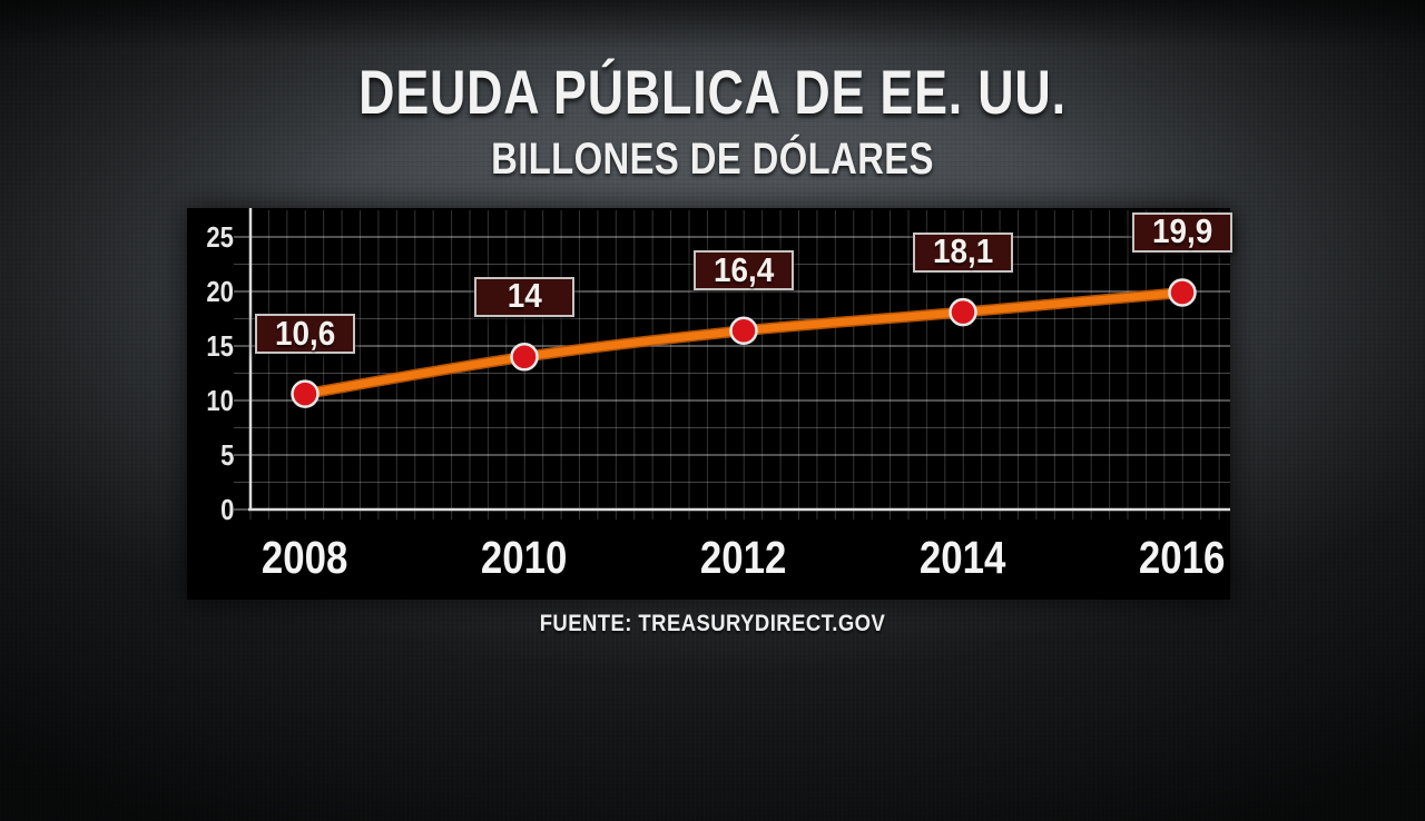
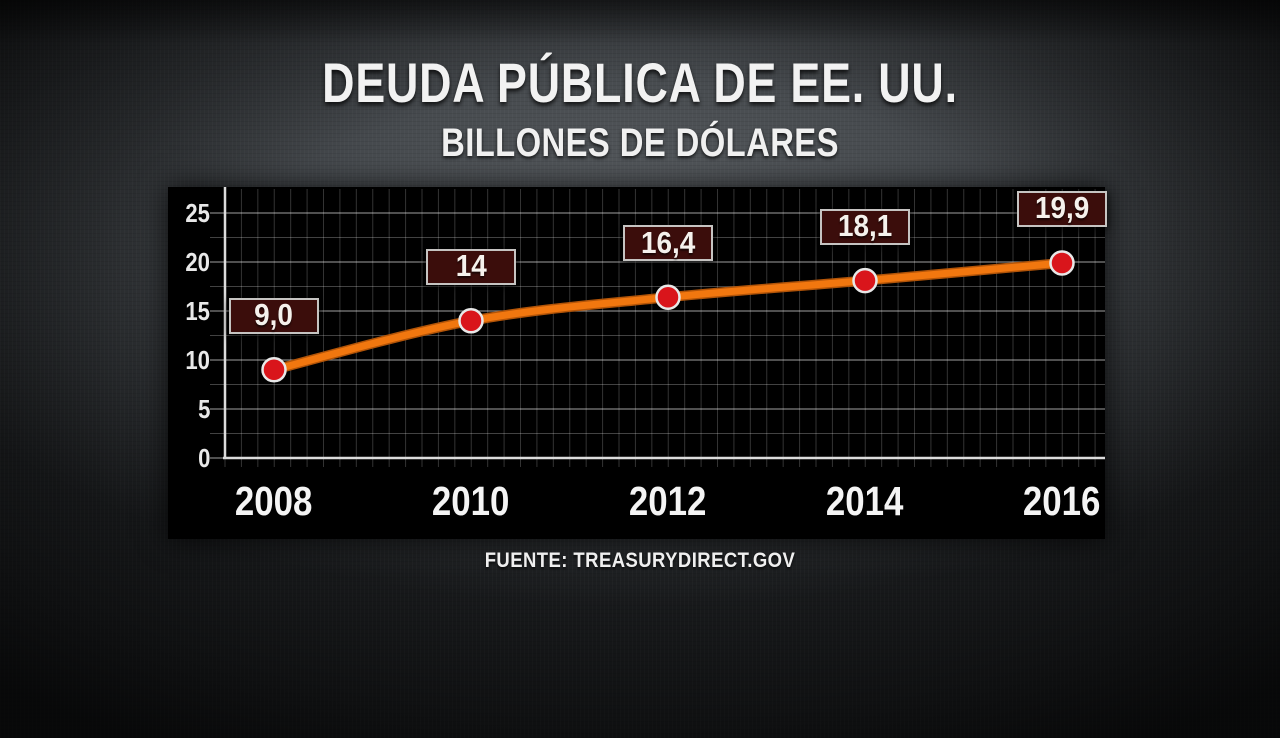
2008: 10,6 -> 9,0
